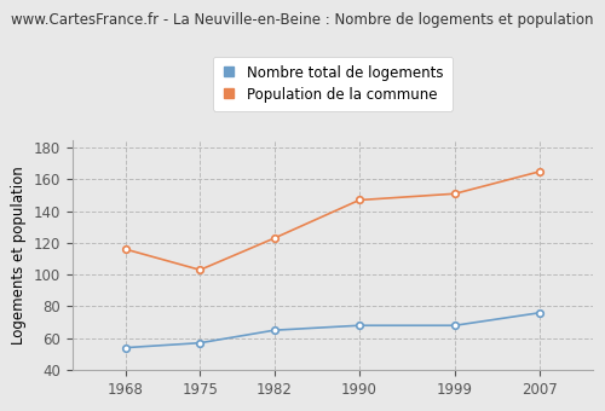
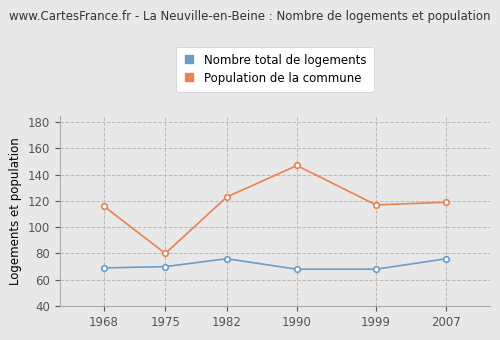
Nombre total de logements/1968: 54 -> 69
Nombre total de logements/1975: 57 -> 70
Population de la commune/1975: 103 -> 80
Nombre total de logements/1982: 65 -> 76
Population de la commune/1999: 151 -> 117
Population de la commune/2007: 165 -> 119
